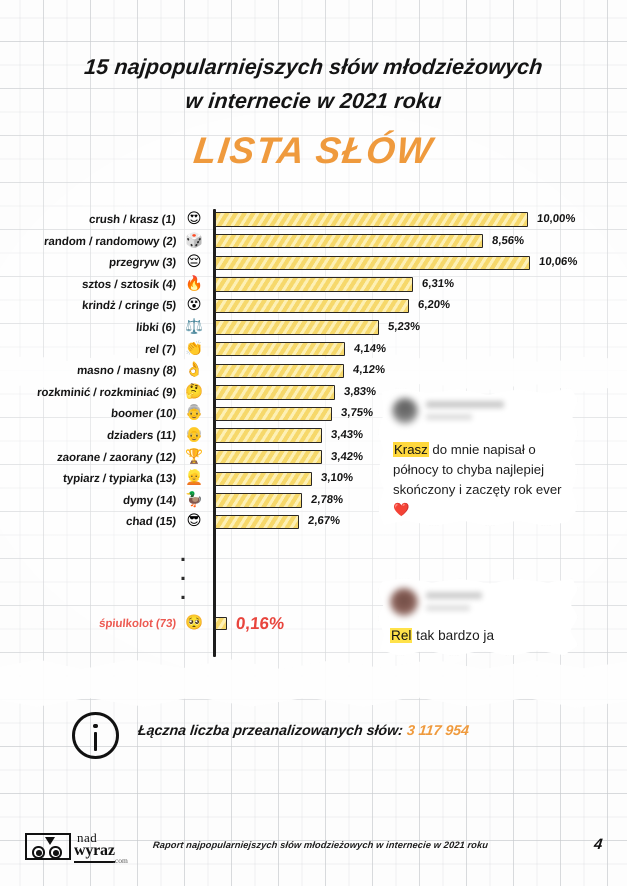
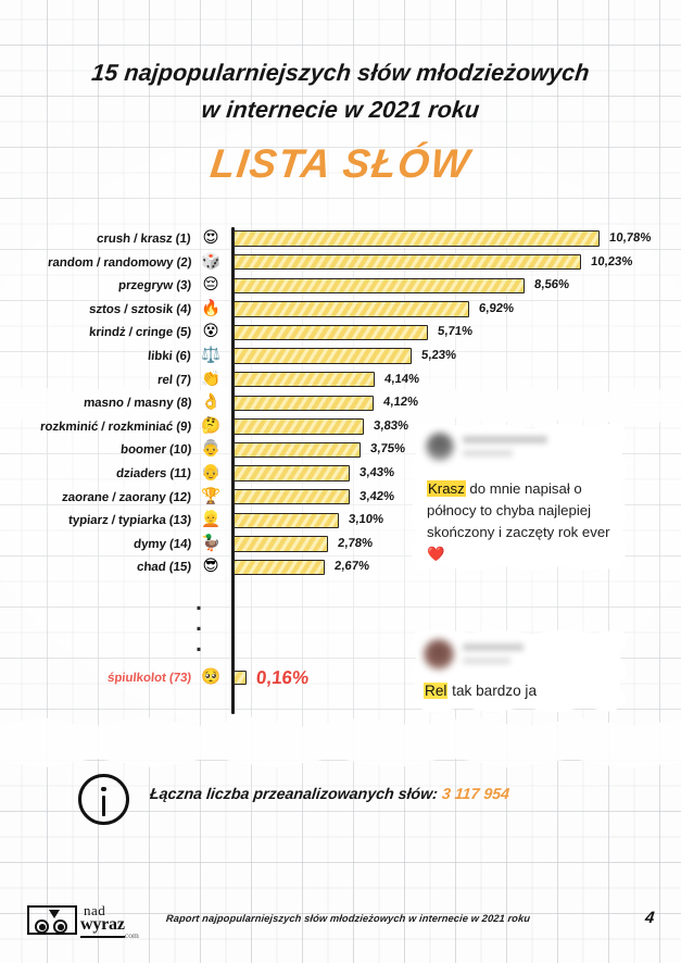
crush / krasz (1): 10,00% -> 10,78%
random / randomowy (2): 8,56% -> 10,23%
przegryw (3): 10,06% -> 8,56%
sztos / sztosik (4): 6,31% -> 6,92%
krindż / cringe (5): 6,20% -> 5,71%
